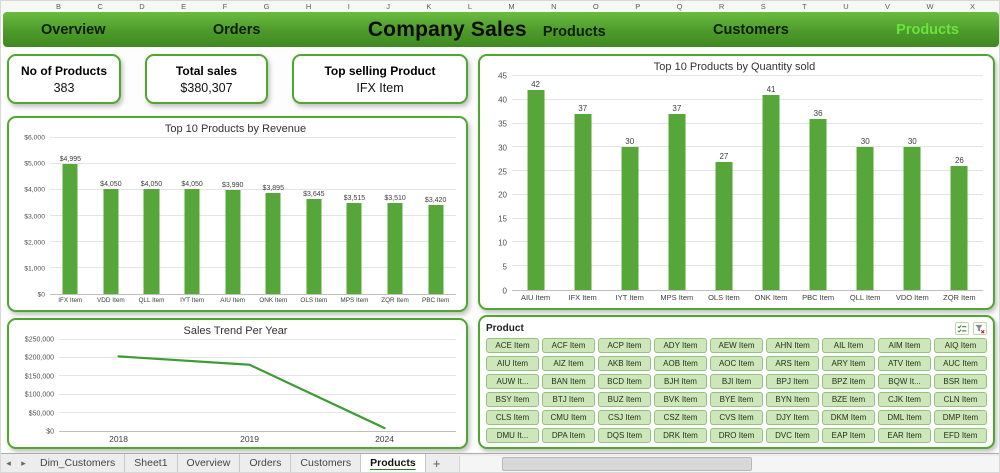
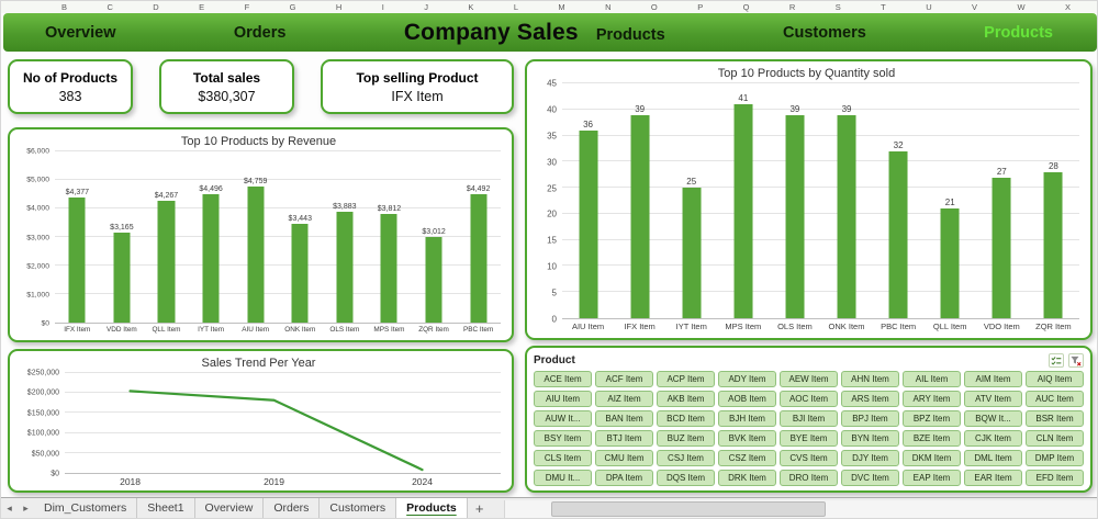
Top 10 Products by Revenue/IFX Item: $4,995 -> $4,377
Top 10 Products by Revenue/VDD Item: $4,050 -> $3,165
Top 10 Products by Revenue/QLL Item: $4,050 -> $4,267
Top 10 Products by Revenue/IYT Item: $4,050 -> $4,496
Top 10 Products by Revenue/AIU Item: $3,990 -> $4,759
Top 10 Products by Revenue/ONK Item: $3,895 -> $3,443
Top 10 Products by Revenue/OLS Item: $3,645 -> $3,883
Top 10 Products by Revenue/MPS Item: $3,515 -> $3,812
Top 10 Products by Revenue/ZQR Item: $3,510 -> $3,012
Top 10 Products by Revenue/PBC Item: $3,420 -> $4,492
Top 10 Products by Quantity sold/AIU Item: 42 -> 36
Top 10 Products by Quantity sold/IFX Item: 37 -> 39
Top 10 Products by Quantity sold/IYT Item: 30 -> 25
Top 10 Products by Quantity sold/MPS Item: 37 -> 41
Top 10 Products by Quantity sold/OLS Item: 27 -> 39
Top 10 Products by Quantity sold/ONK Item: 41 -> 39
Top 10 Products by Quantity sold/PBC Item: 36 -> 32
Top 10 Products by Quantity sold/QLL Item: 30 -> 21
Top 10 Products by Quantity sold/VDO Item: 30 -> 27
Top 10 Products by Quantity sold/ZQR Item: 26 -> 28
